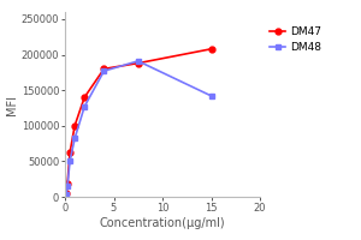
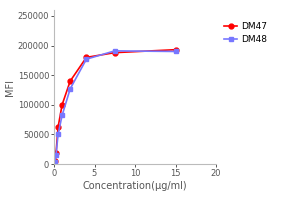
DM47/15: 208000 -> 193000
DM48/15: 142000 -> 190000
